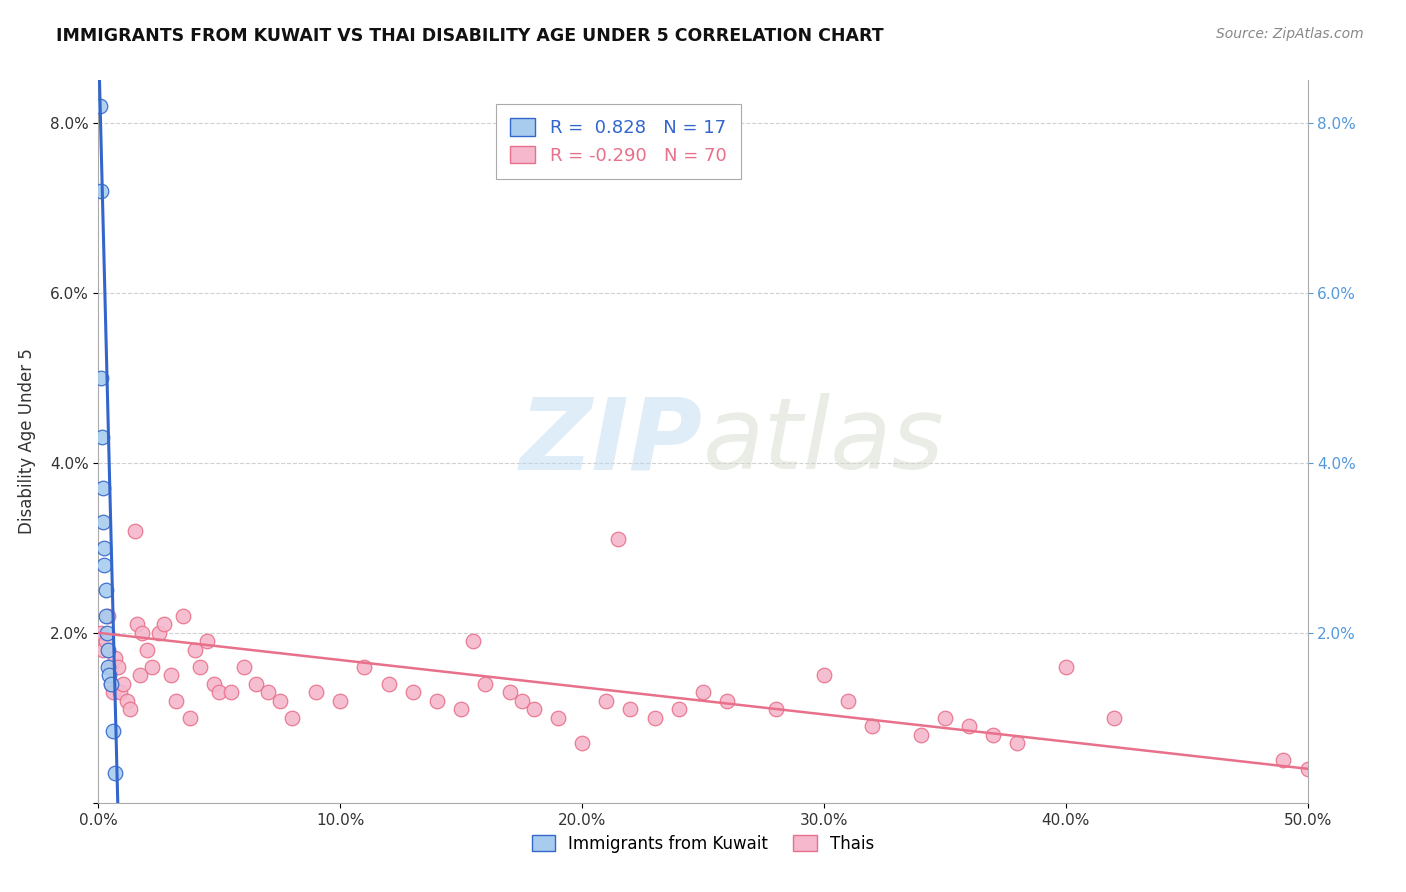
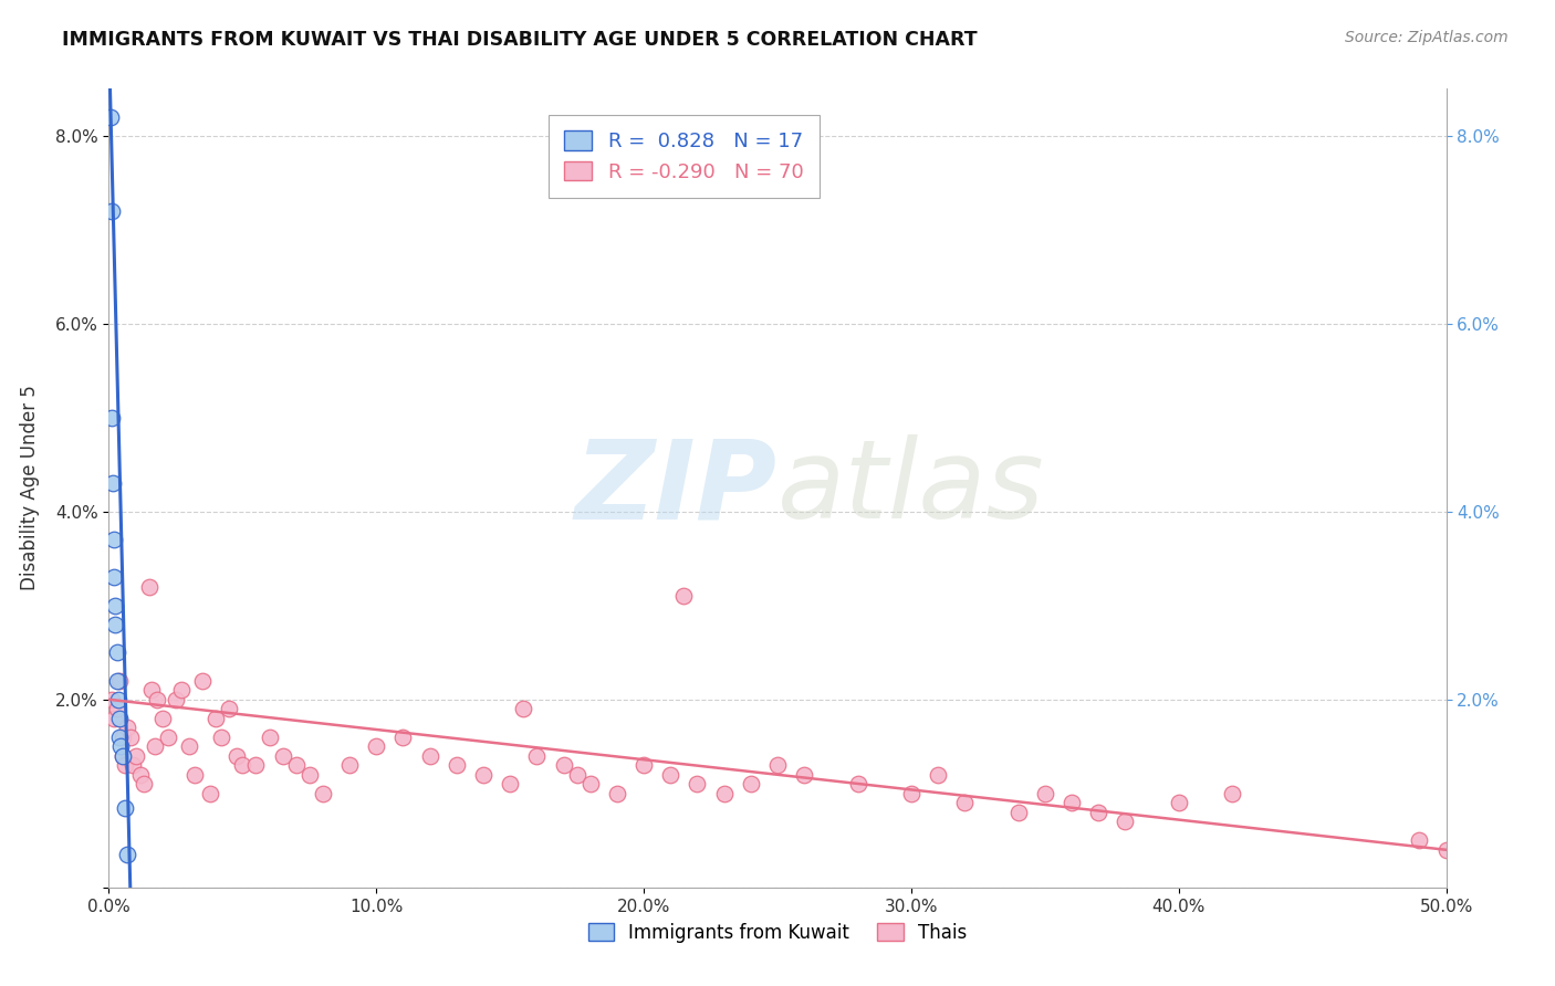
Thais/10.0%: 1.2% -> 1.5%
Thais/20.0%: 0.7% -> 1.3%
Thais/30.0%: 1.5% -> 1.0%
Thais/40.0%: 1.6% -> 0.9%
